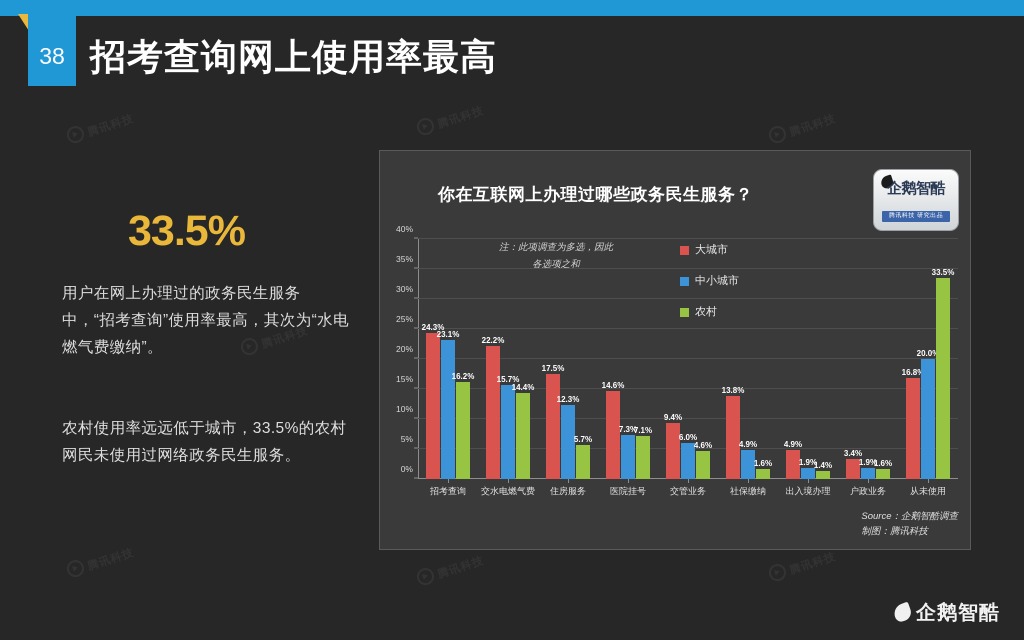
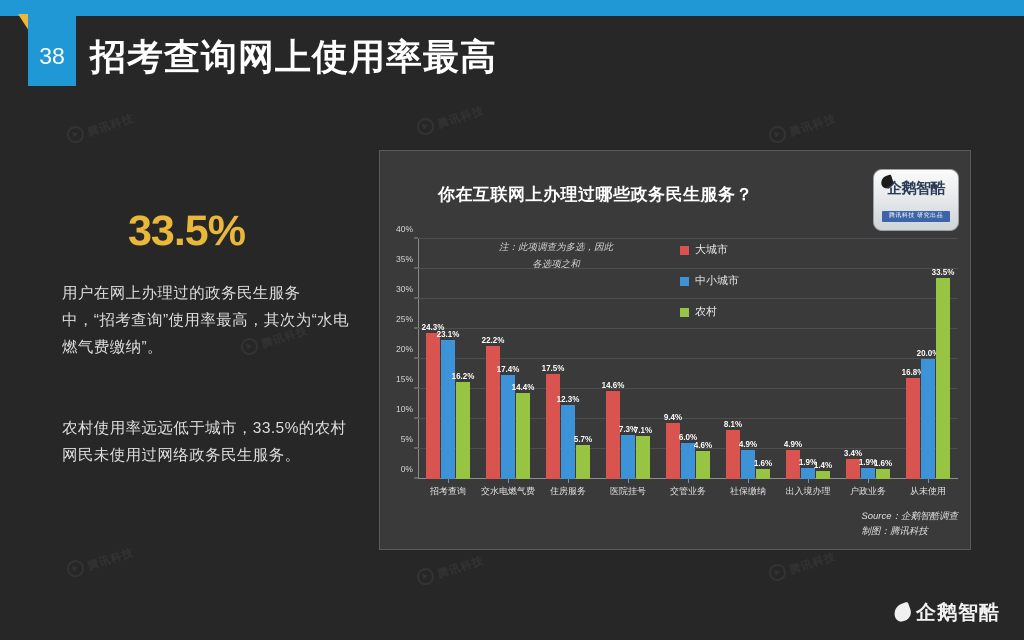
中小城市/交水电燃气费: 15.7% -> 17.4%
大城市/社保缴纳: 13.8% -> 8.1%
